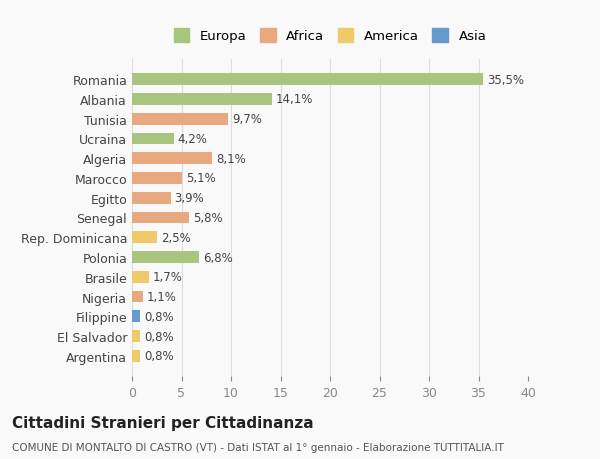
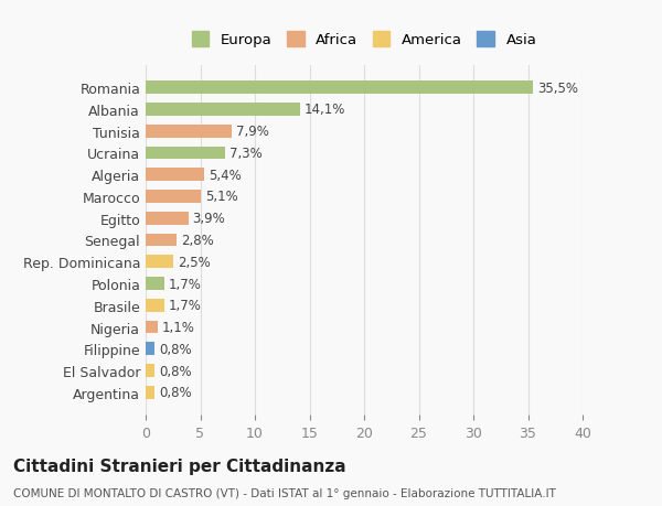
Tunisia: 9,7% -> 7,9%
Ucraina: 4,2% -> 7,3%
Algeria: 8,1% -> 5,4%
Senegal: 5,8% -> 2,8%
Polonia: 6,8% -> 1,7%
